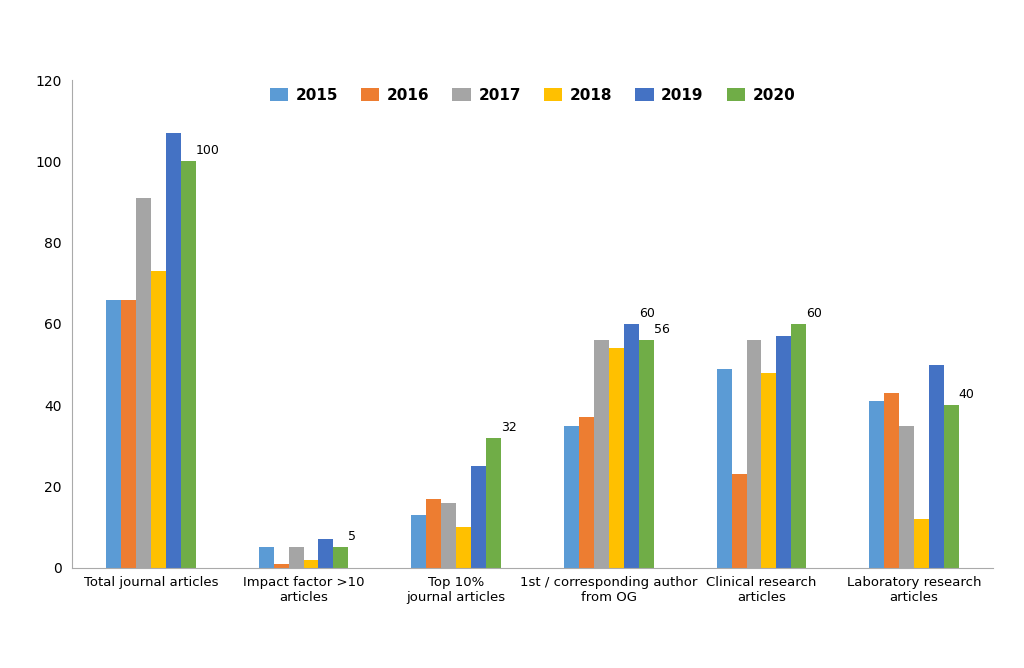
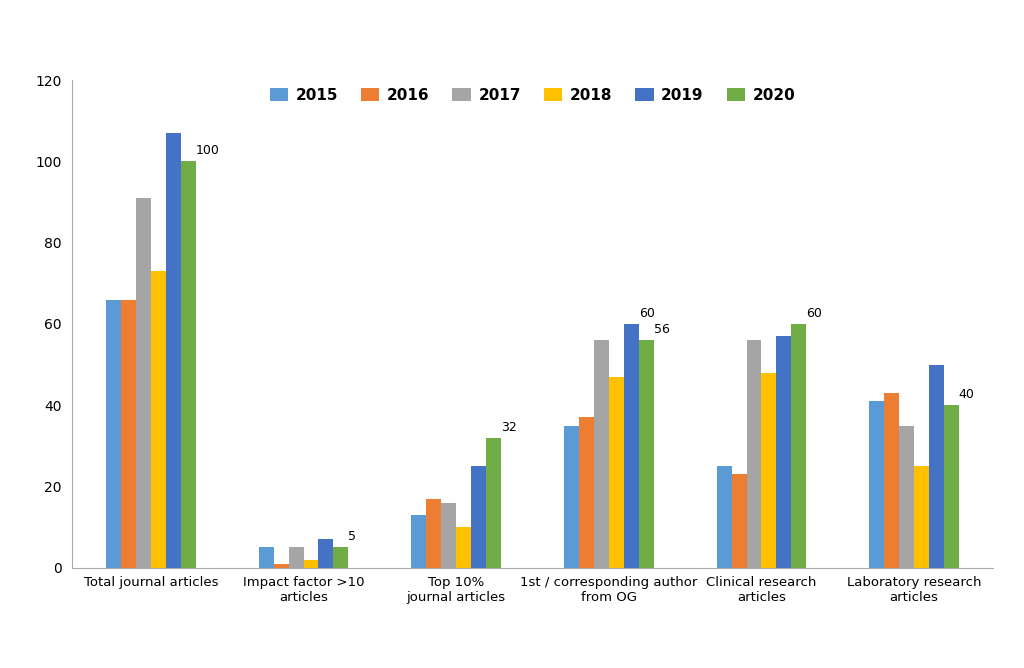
2018/1st / corresponding author from OG: 54 -> 47
2015/Clinical research articles: 49 -> 25
2018/Laboratory research articles: 12 -> 25
